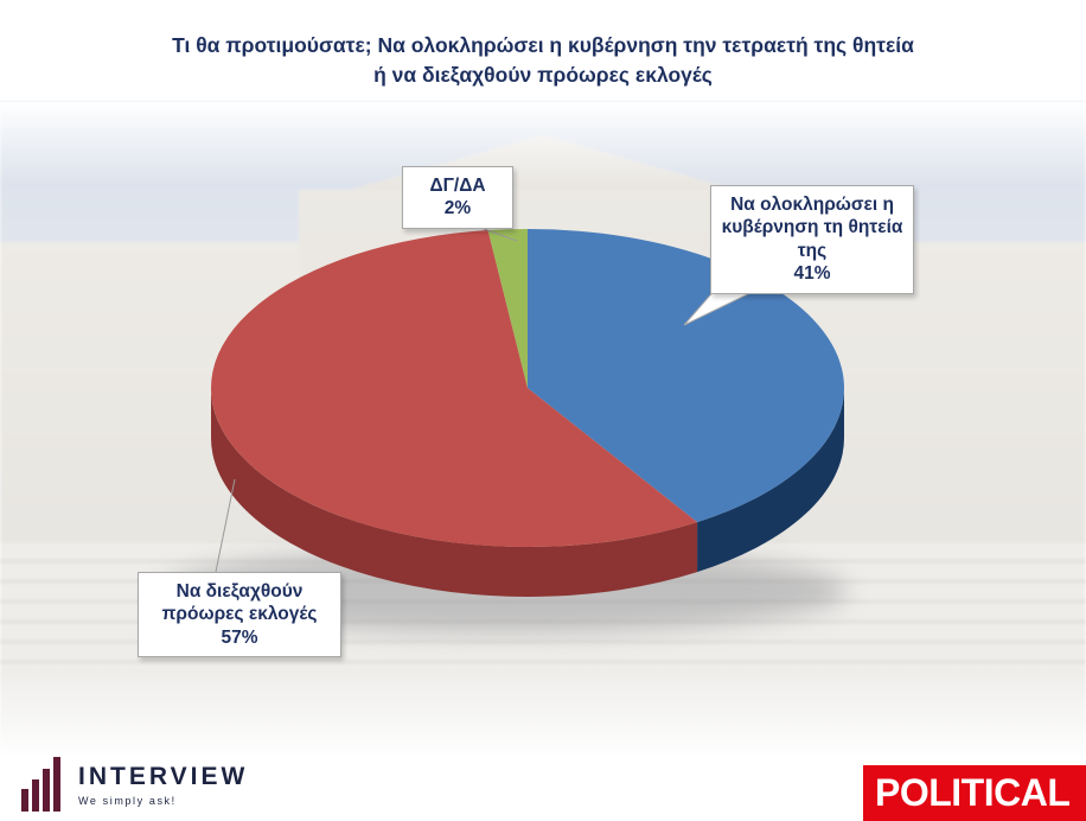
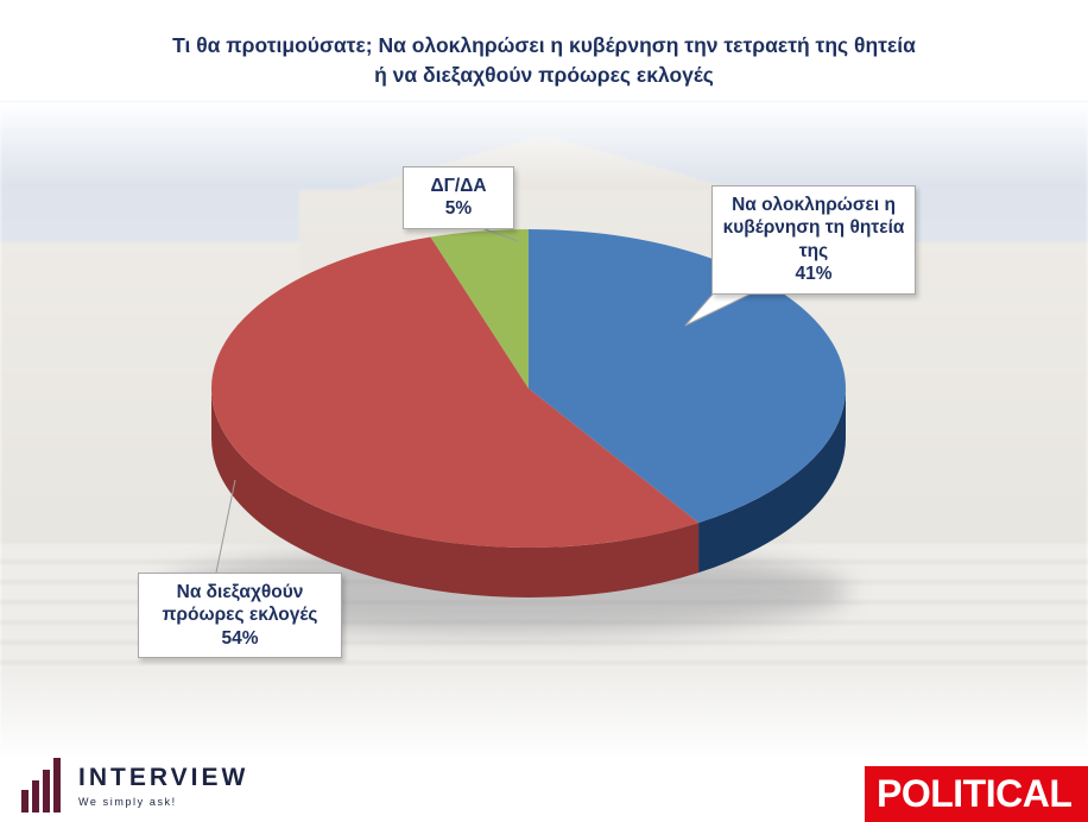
Να διεξαχθούν πρόωρες εκλογές: 57% -> 54%
ΔΓ/ΔΑ: 2% -> 5%
